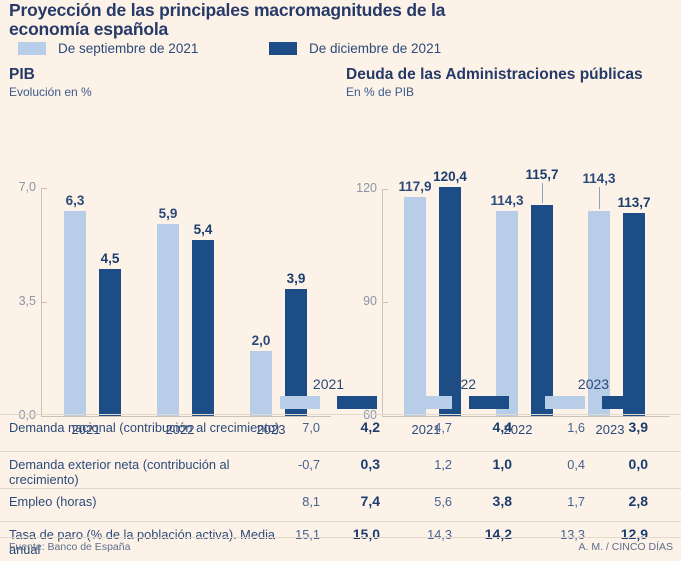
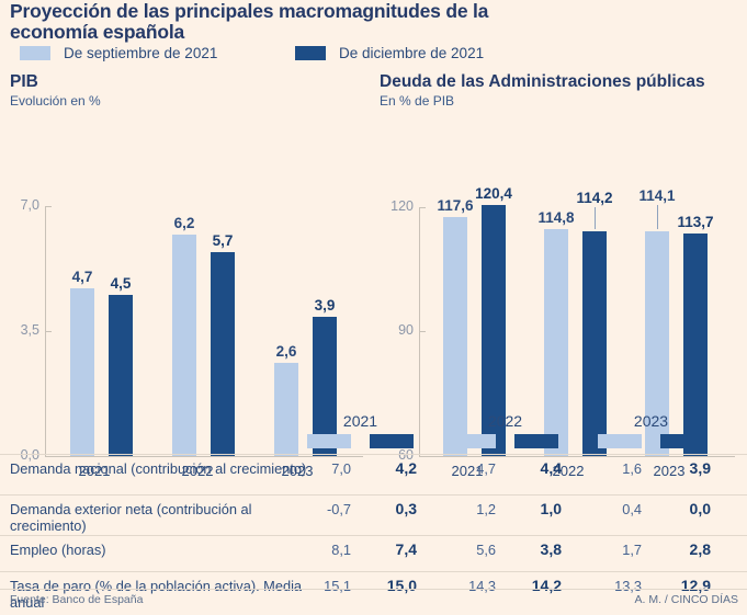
PIB/De septiembre de 2021/2021: 6,3 -> 4,7
PIB/De septiembre de 2021/2022: 5,9 -> 6,2
PIB/De diciembre de 2021/2022: 5,4 -> 5,7
PIB/De septiembre de 2021/2023: 2,0 -> 2,6
Deuda de las Administraciones públicas/De septiembre de 2021/2021: 117,9 -> 117,6
Deuda de las Administraciones públicas/De septiembre de 2021/2022: 114,3 -> 114,8
Deuda de las Administraciones públicas/De diciembre de 2021/2022: 115,7 -> 114,2
Deuda de las Administraciones públicas/De septiembre de 2021/2023: 114,3 -> 114,1
